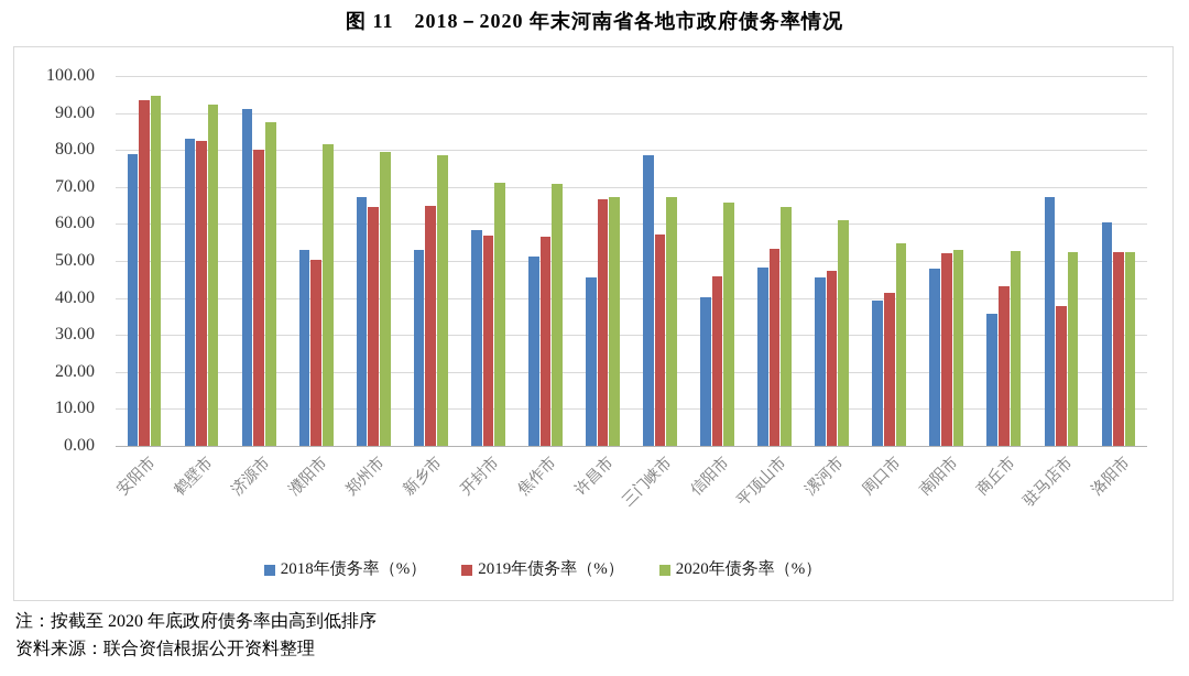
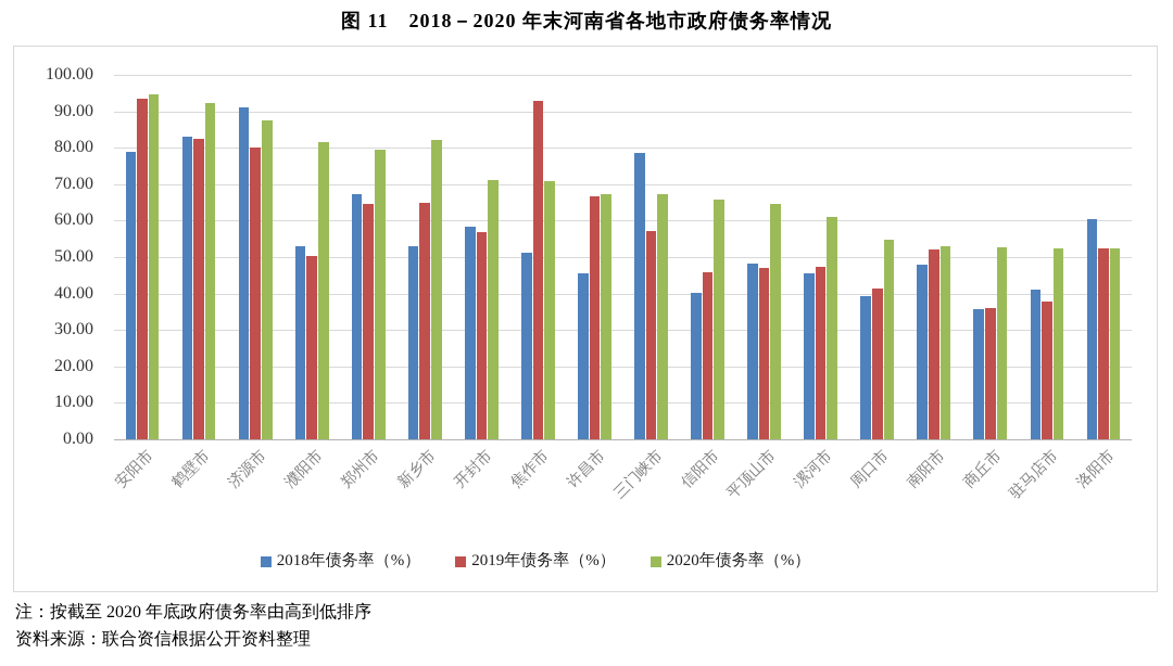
2020年债务率（%）/新乡市: 78 -> 82
2019年债务率（%）/焦作市: 57 -> 93
2019年债务率（%）/平顶山市: 53 -> 47
2019年债务率（%）/商丘市: 43 -> 36
2018年债务率（%）/驻马店市: 67 -> 41
